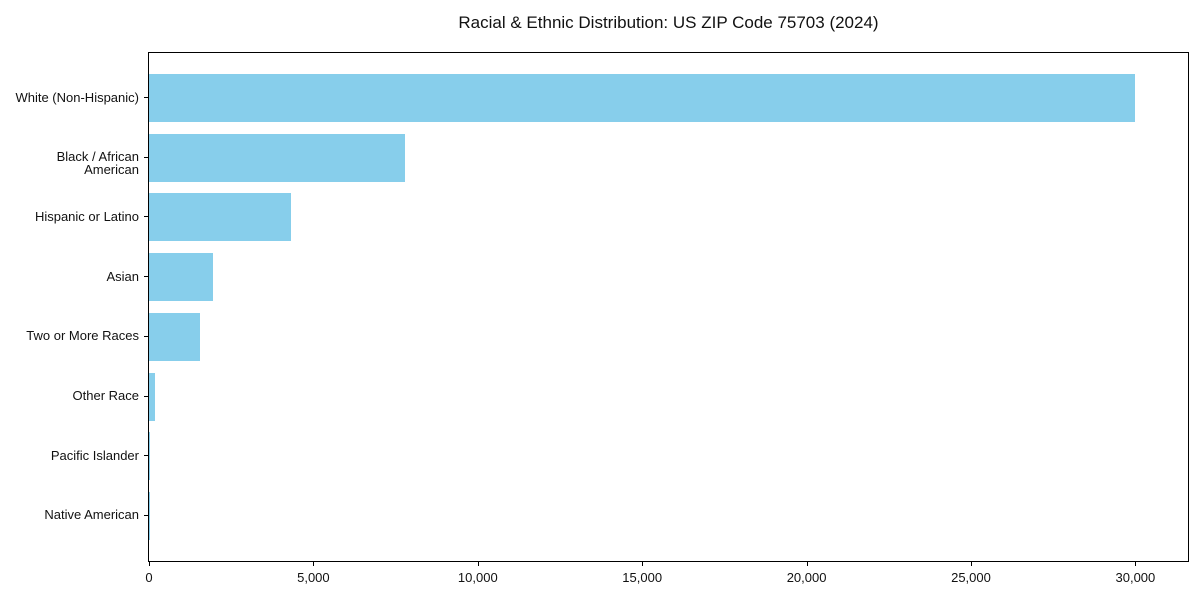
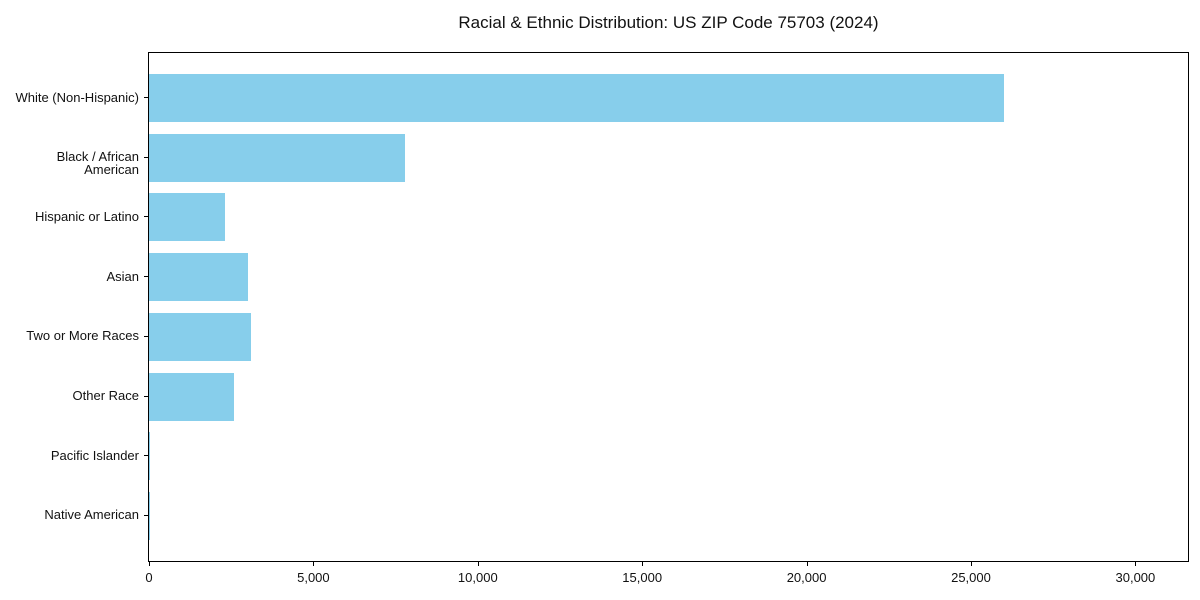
White (Non-Hispanic): 30000 -> 26000
Hispanic or Latino: 4300 -> 2300
Asian: 2000 -> 3000
Two or More Races: 1600 -> 3100
Other Race: 200 -> 2600
